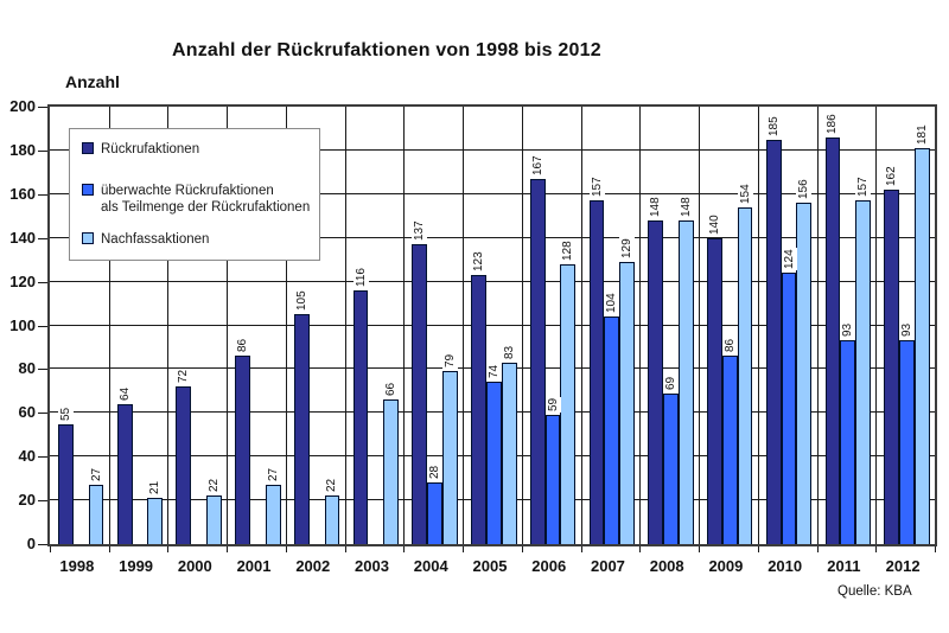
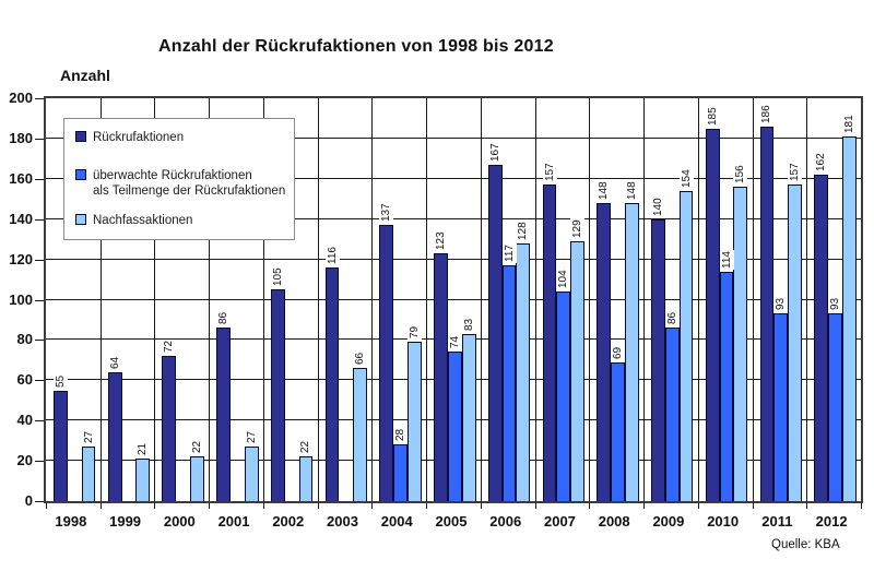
überwachte Rückrufaktionen als Teilmenge der Rückrufaktionen/2006: 59 -> 117
überwachte Rückrufaktionen als Teilmenge der Rückrufaktionen/2010: 124 -> 114
